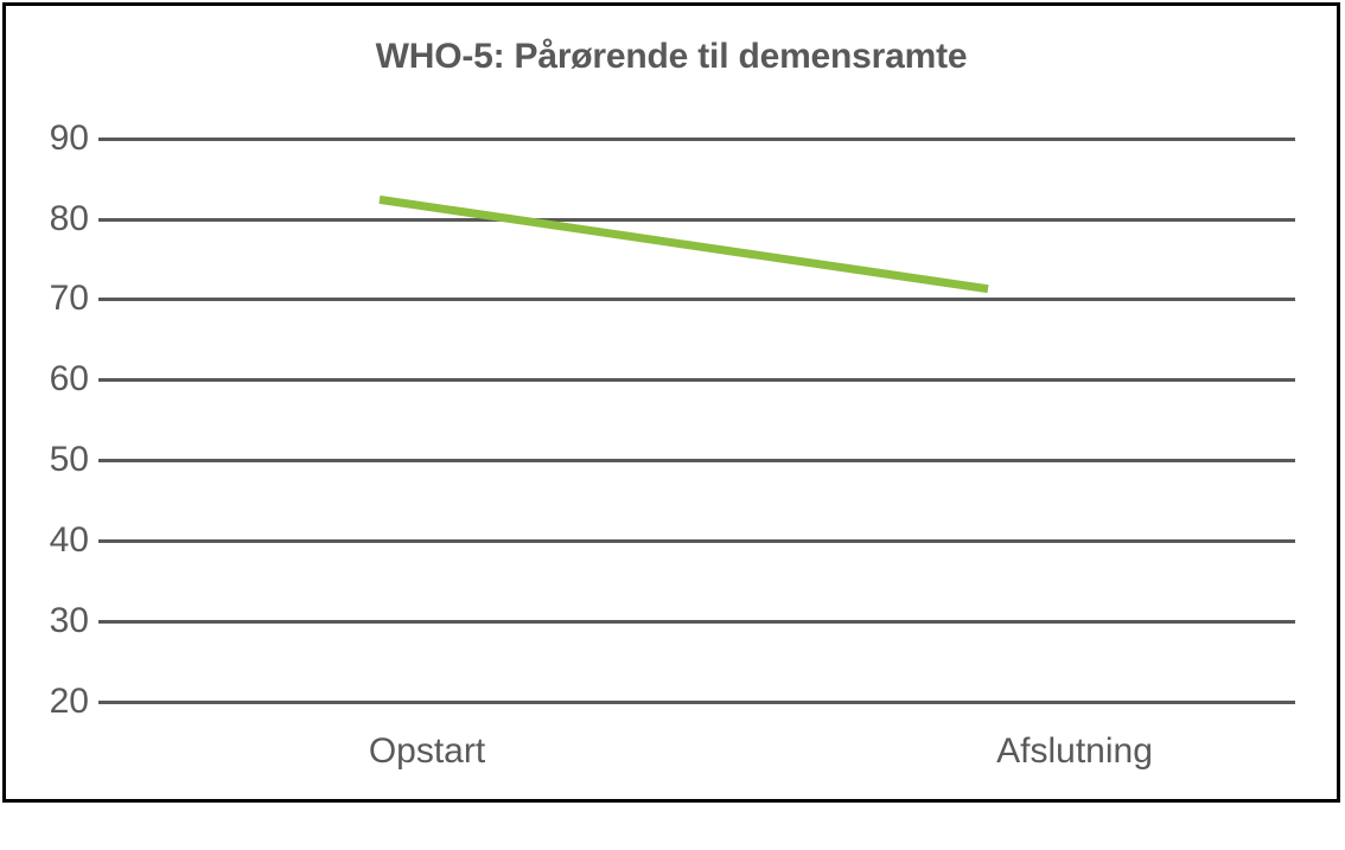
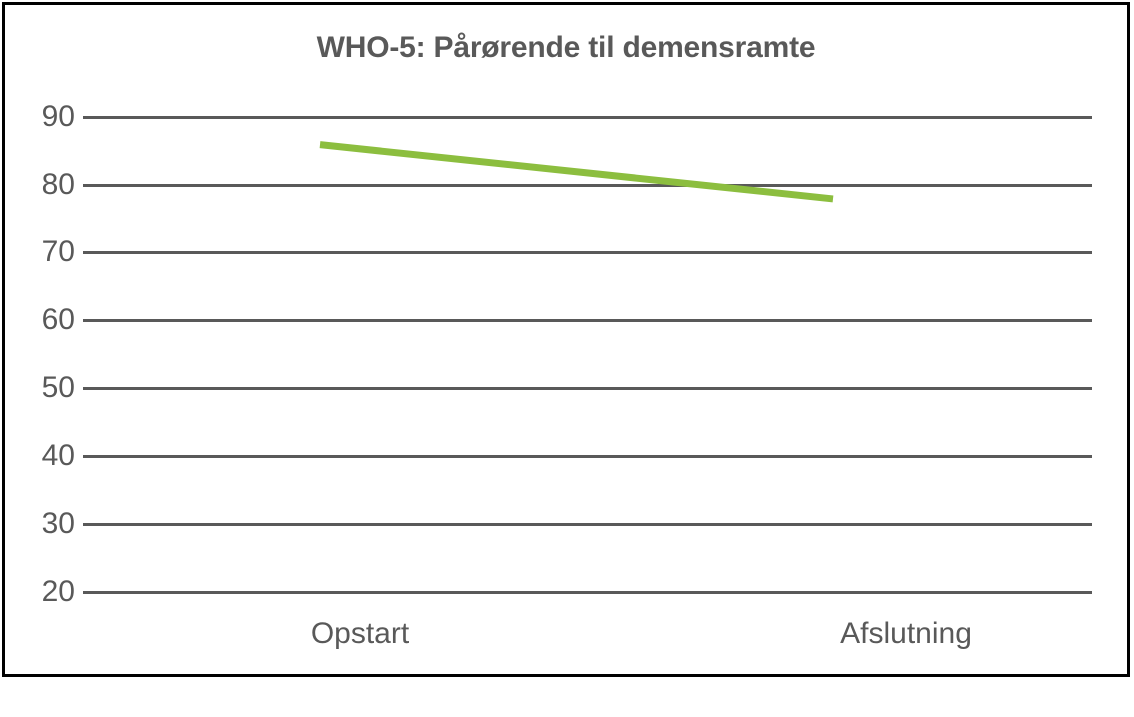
Opstart: 82 -> 86
Afslutning: 71 -> 78
